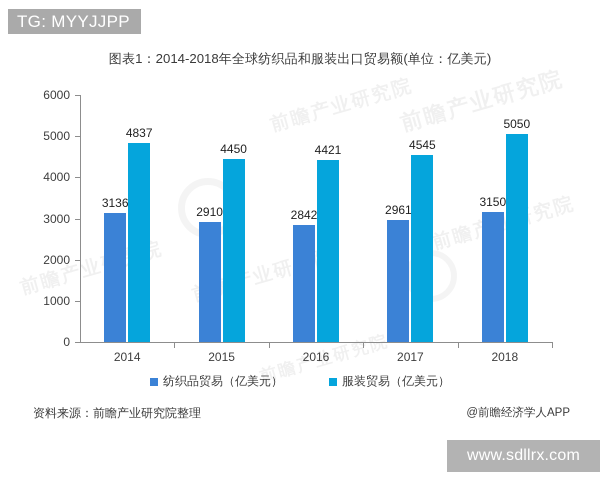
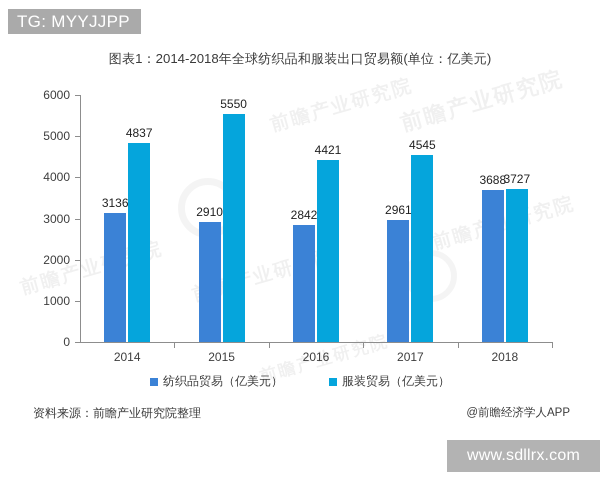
服装贸易（亿美元）/2015: 4450 -> 5550
纺织品贸易（亿美元）/2018: 3150 -> 3688
服装贸易（亿美元）/2018: 5050 -> 3727
